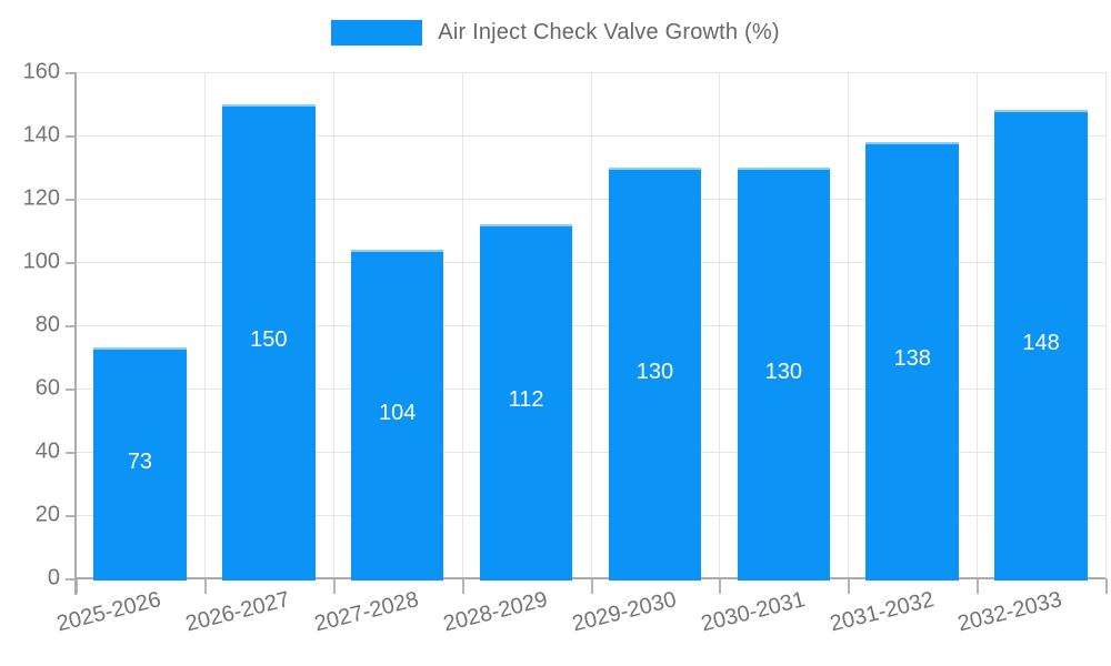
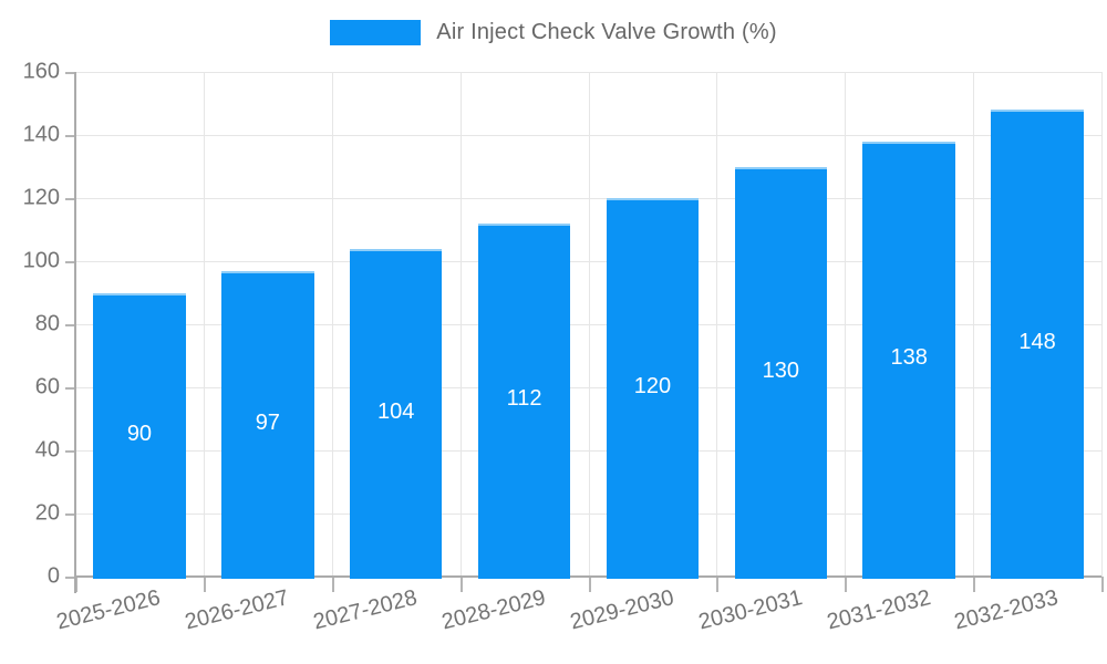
2025-2026: 73 -> 90
2026-2027: 150 -> 97
2029-2030: 130 -> 120
